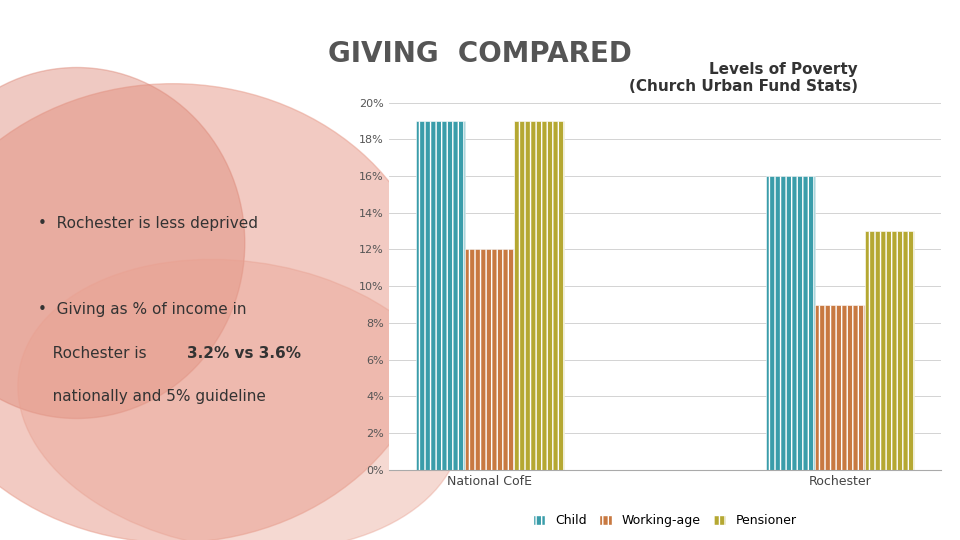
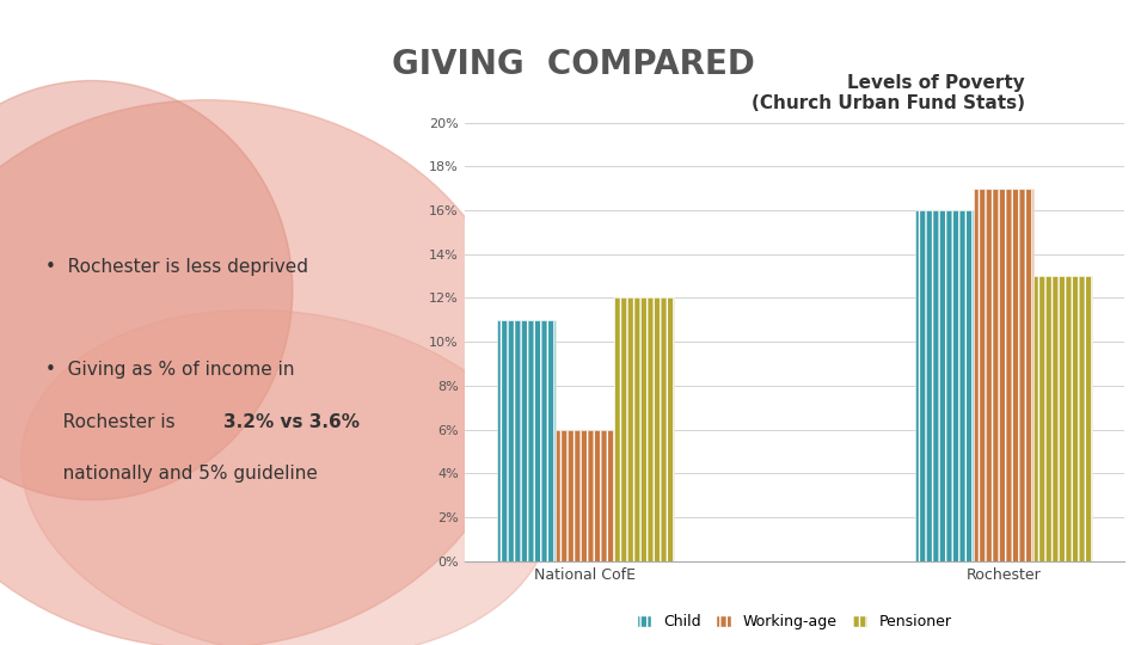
Child/National CofE: 19% -> 11%
Working-age/National CofE: 12% -> 6%
Pensioner/National CofE: 19% -> 12%
Working-age/Rochester: 9% -> 17%
